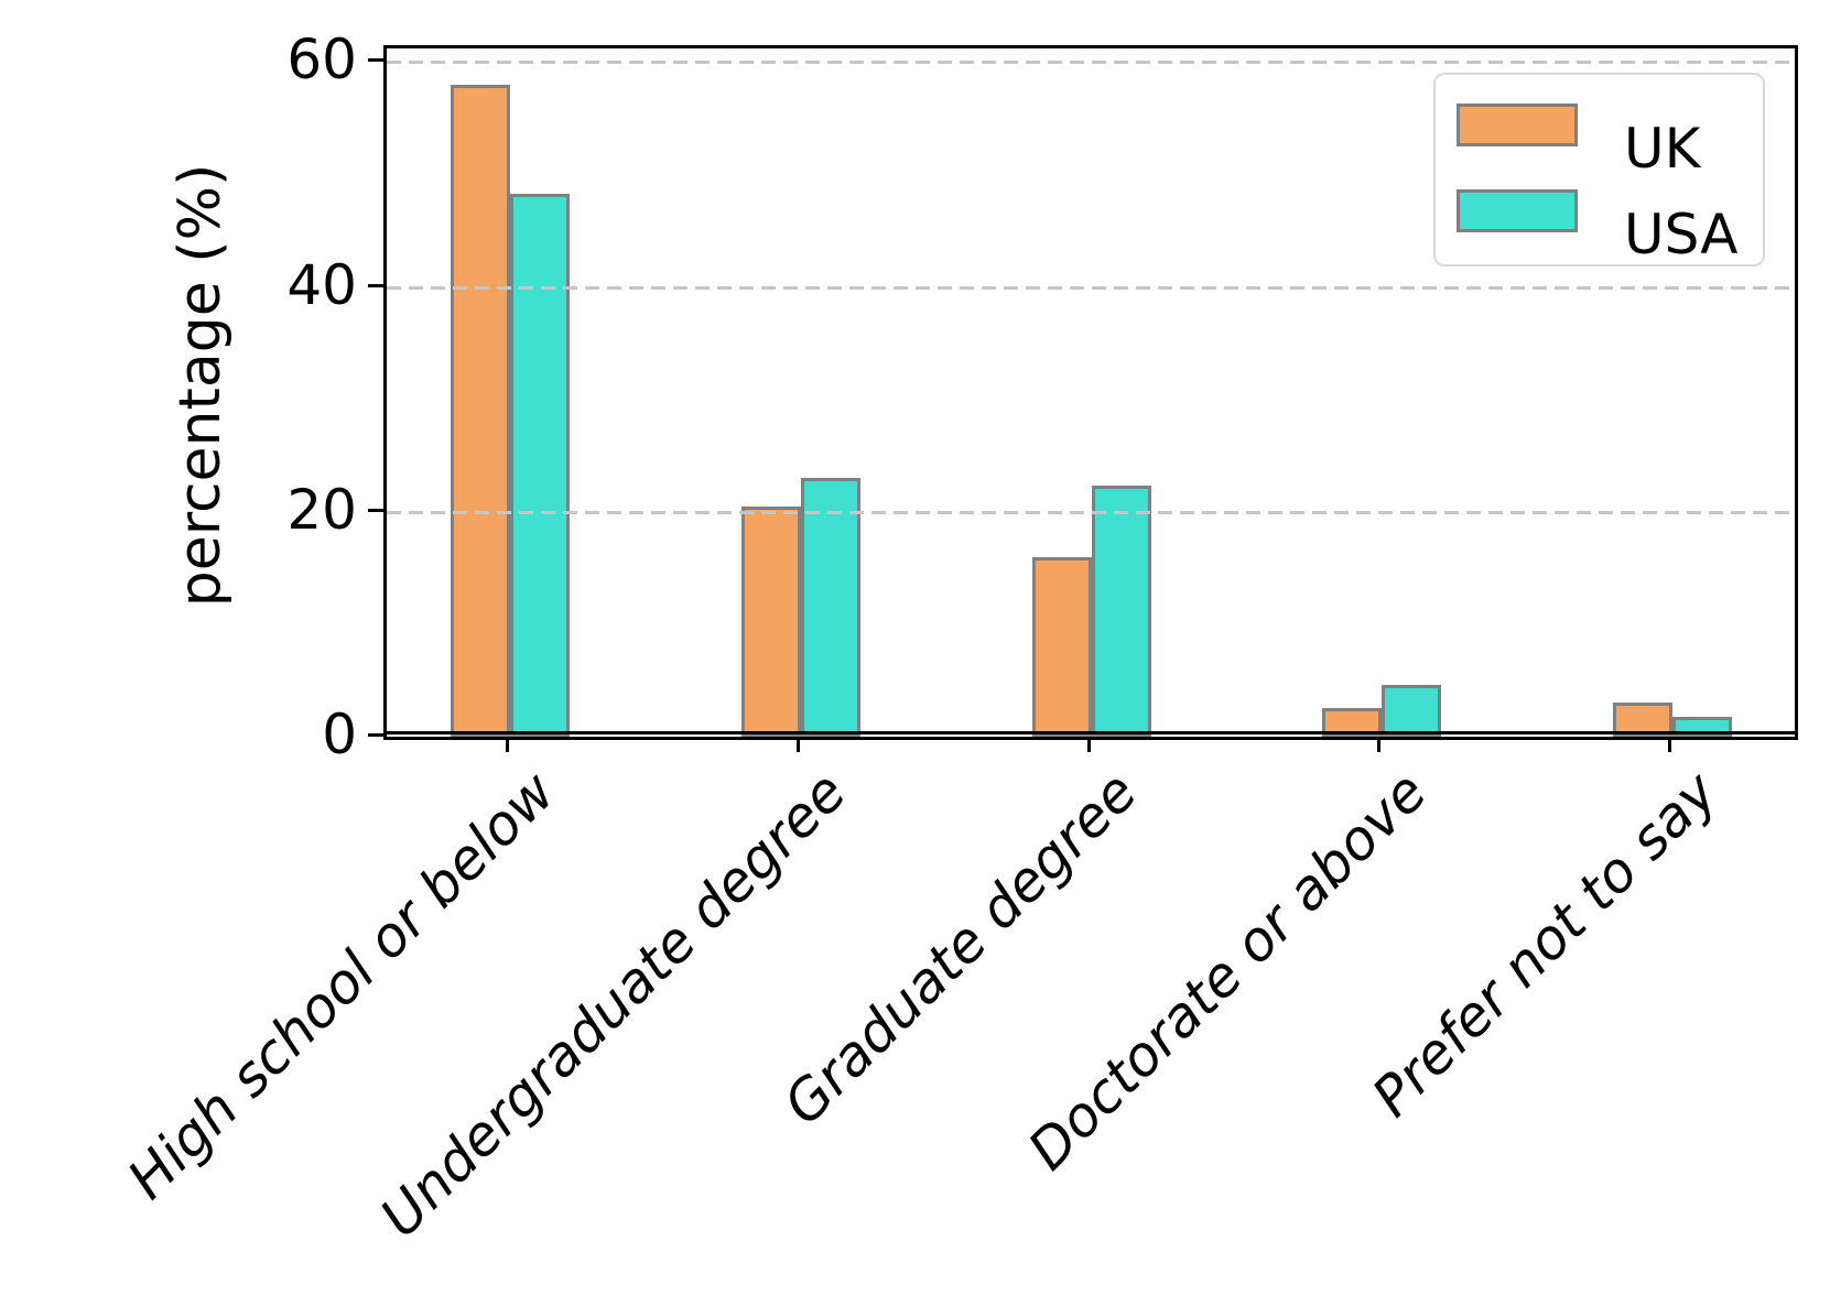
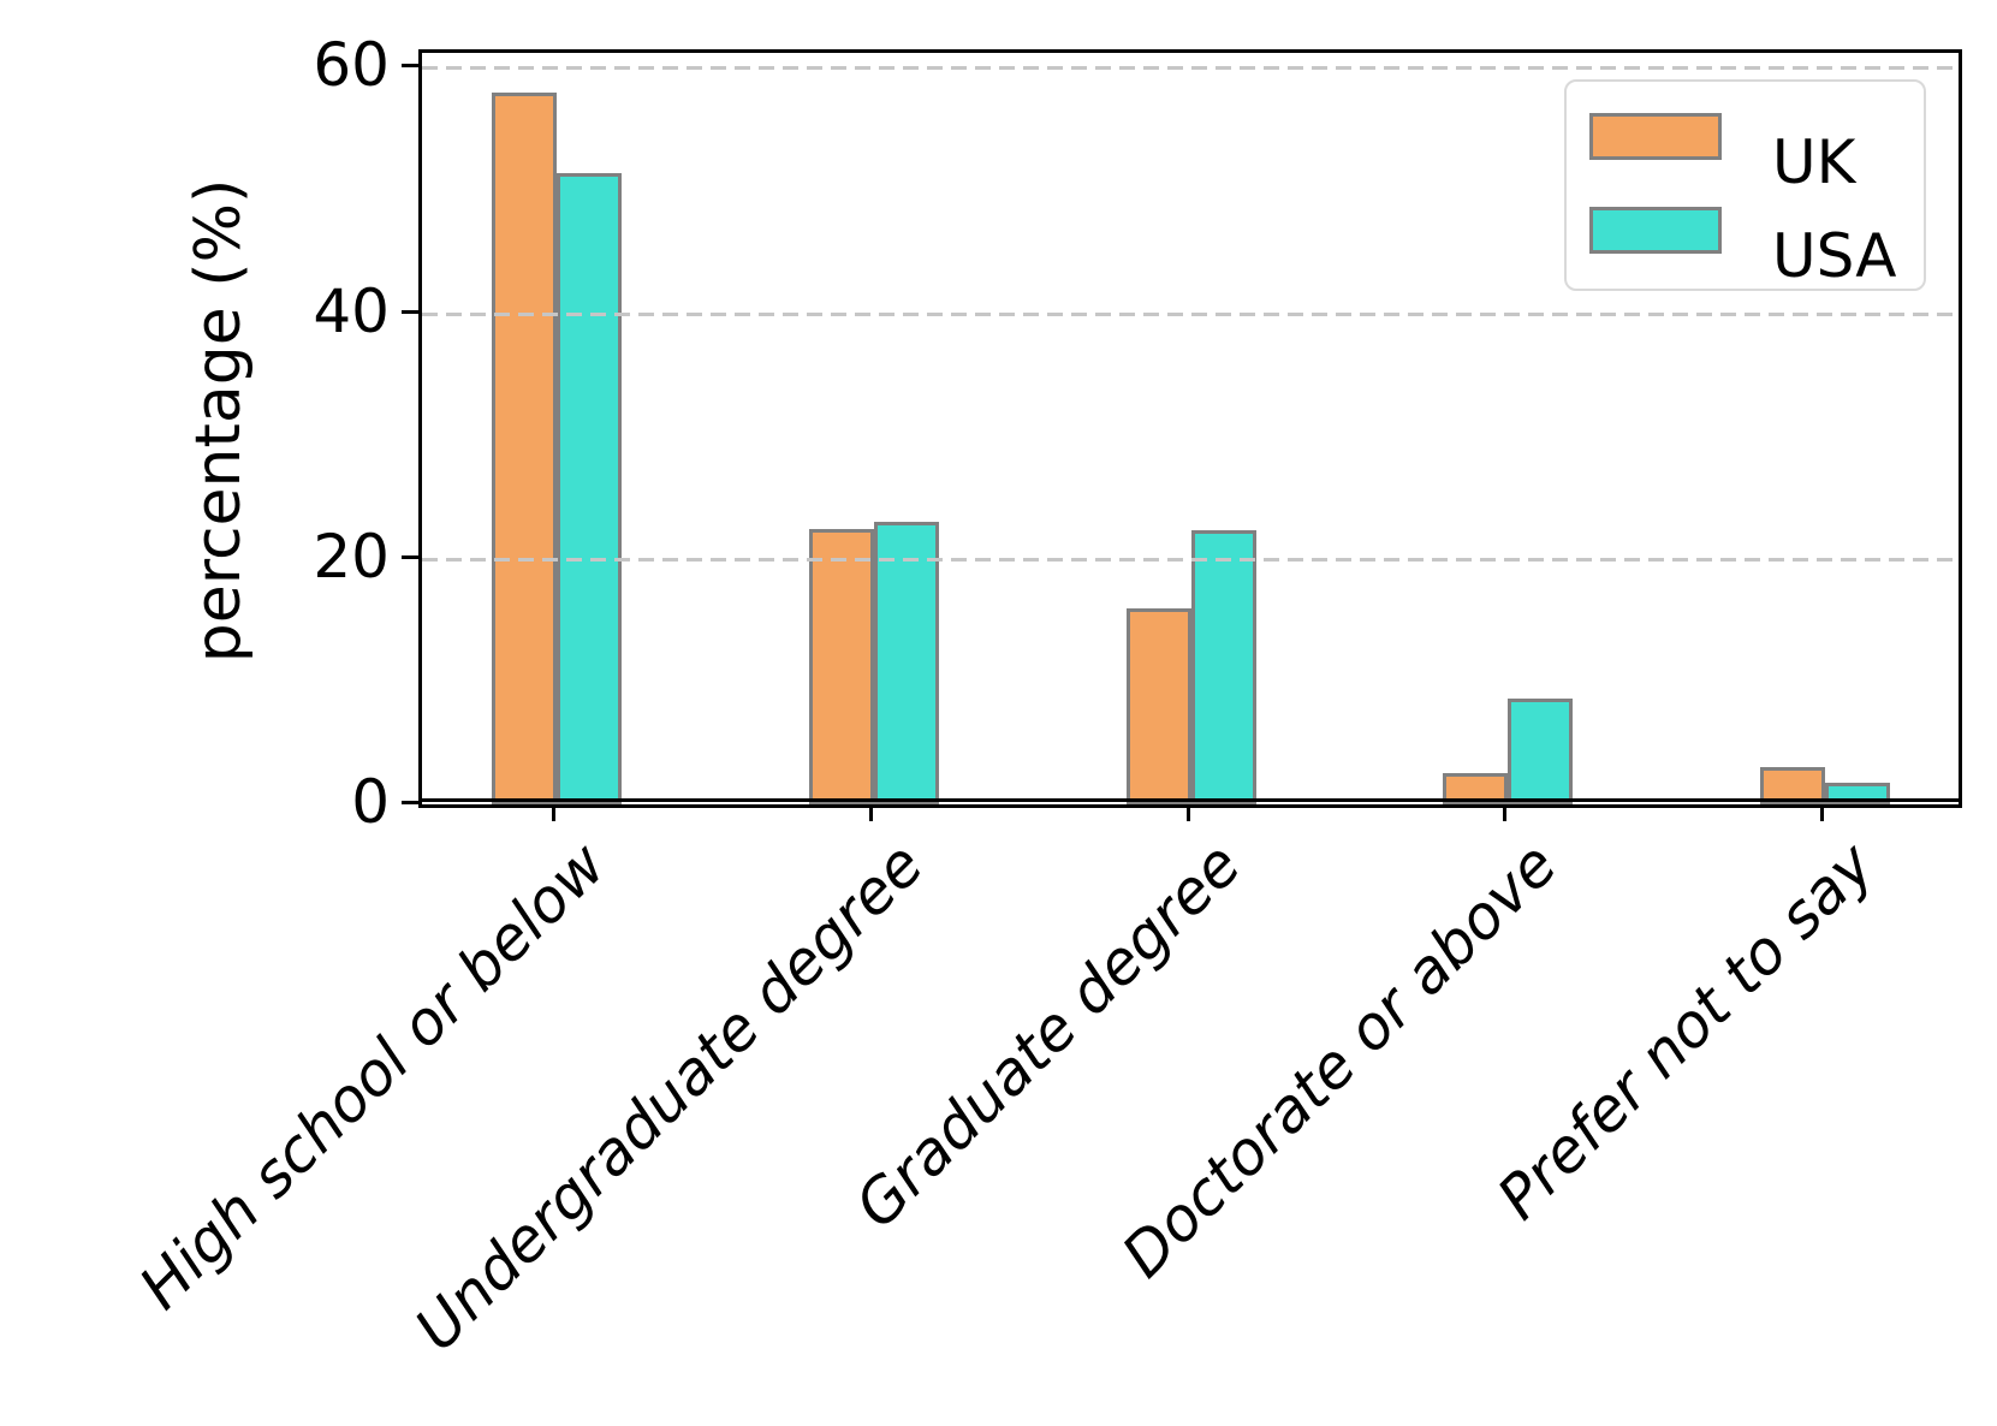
USA/High school or below: 48.3 -> 51.4
UK/Undergraduate degree: 20.5 -> 22.4
USA/Doctorate or above: 4.6 -> 8.6
